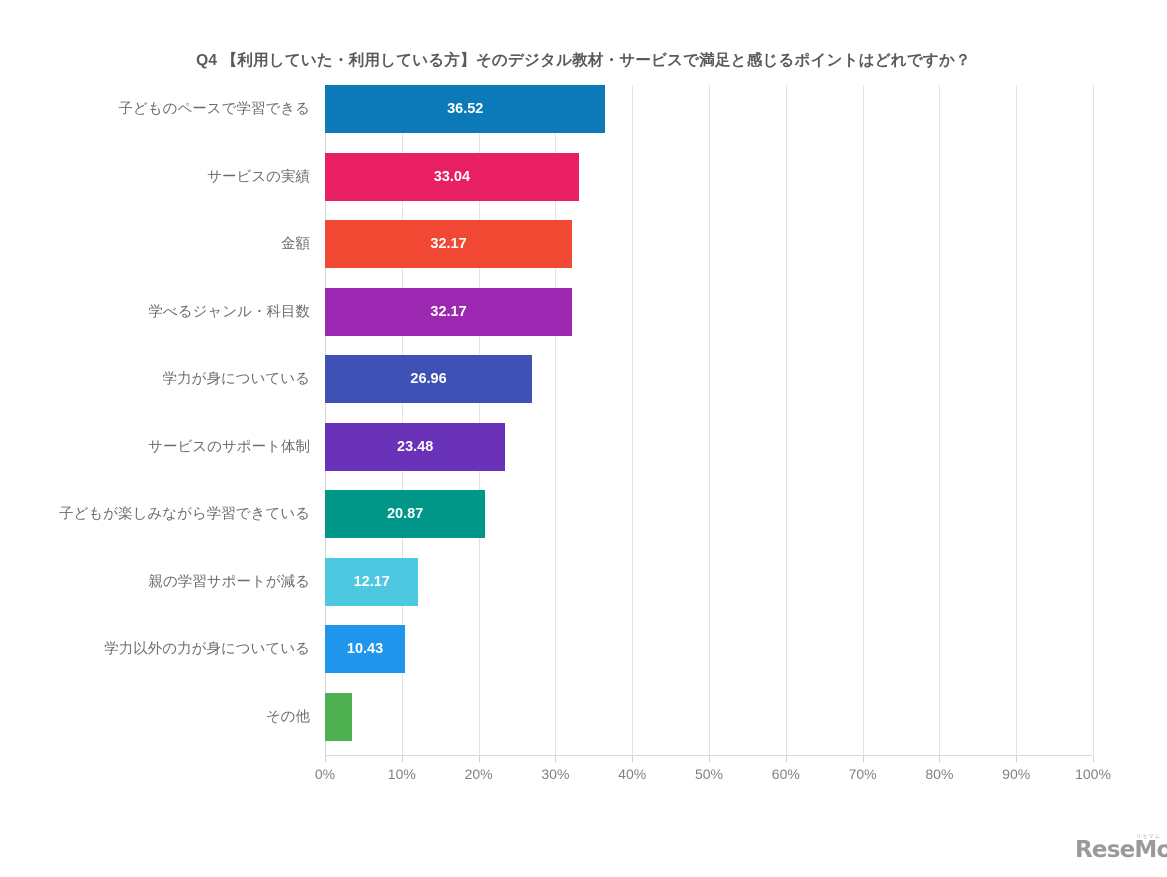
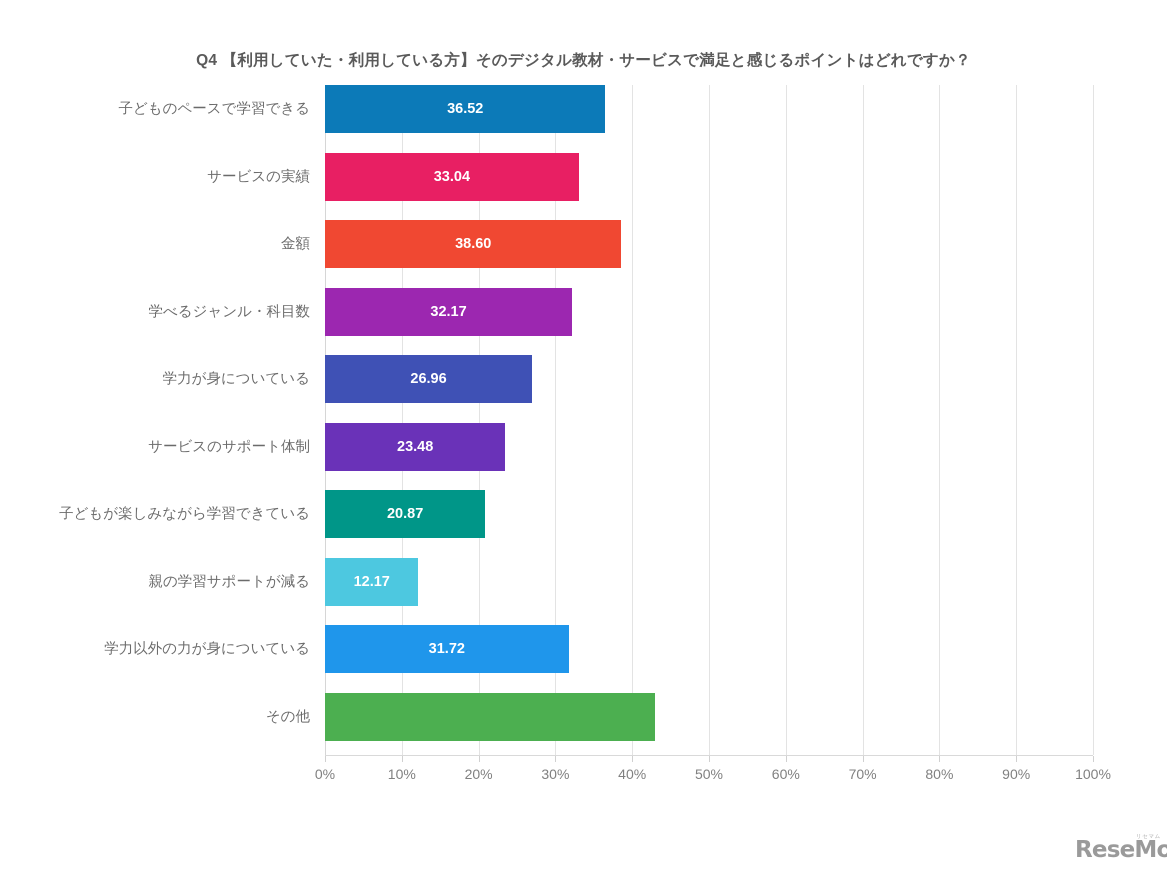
金額: 32.17 -> 38.60
学力以外の力が身についている: 10.43 -> 31.72
その他: 3% -> 43%
